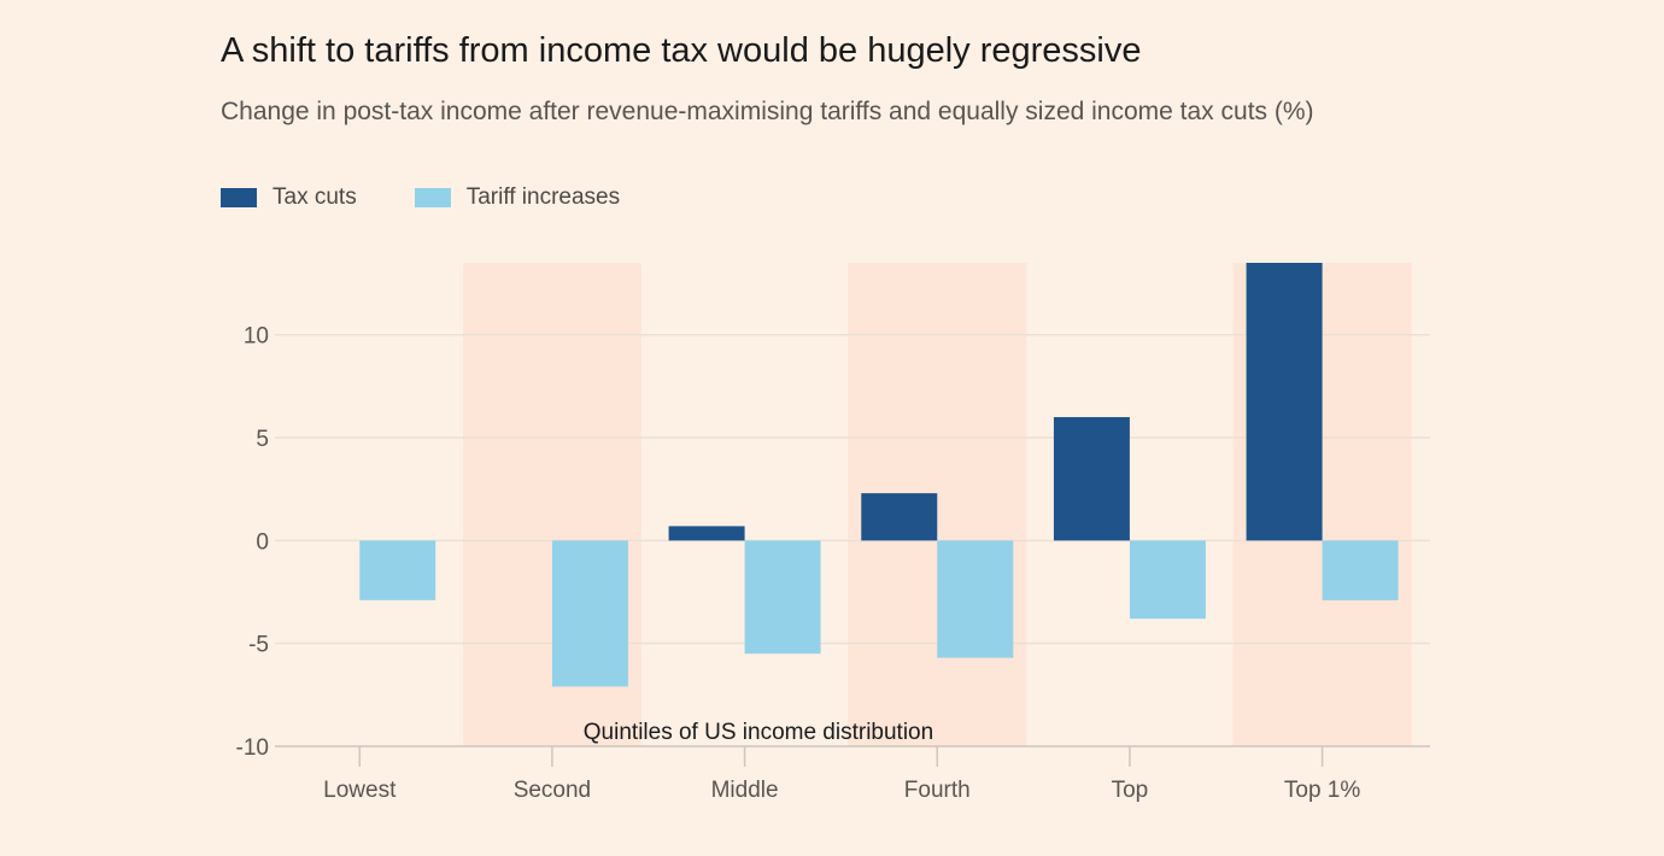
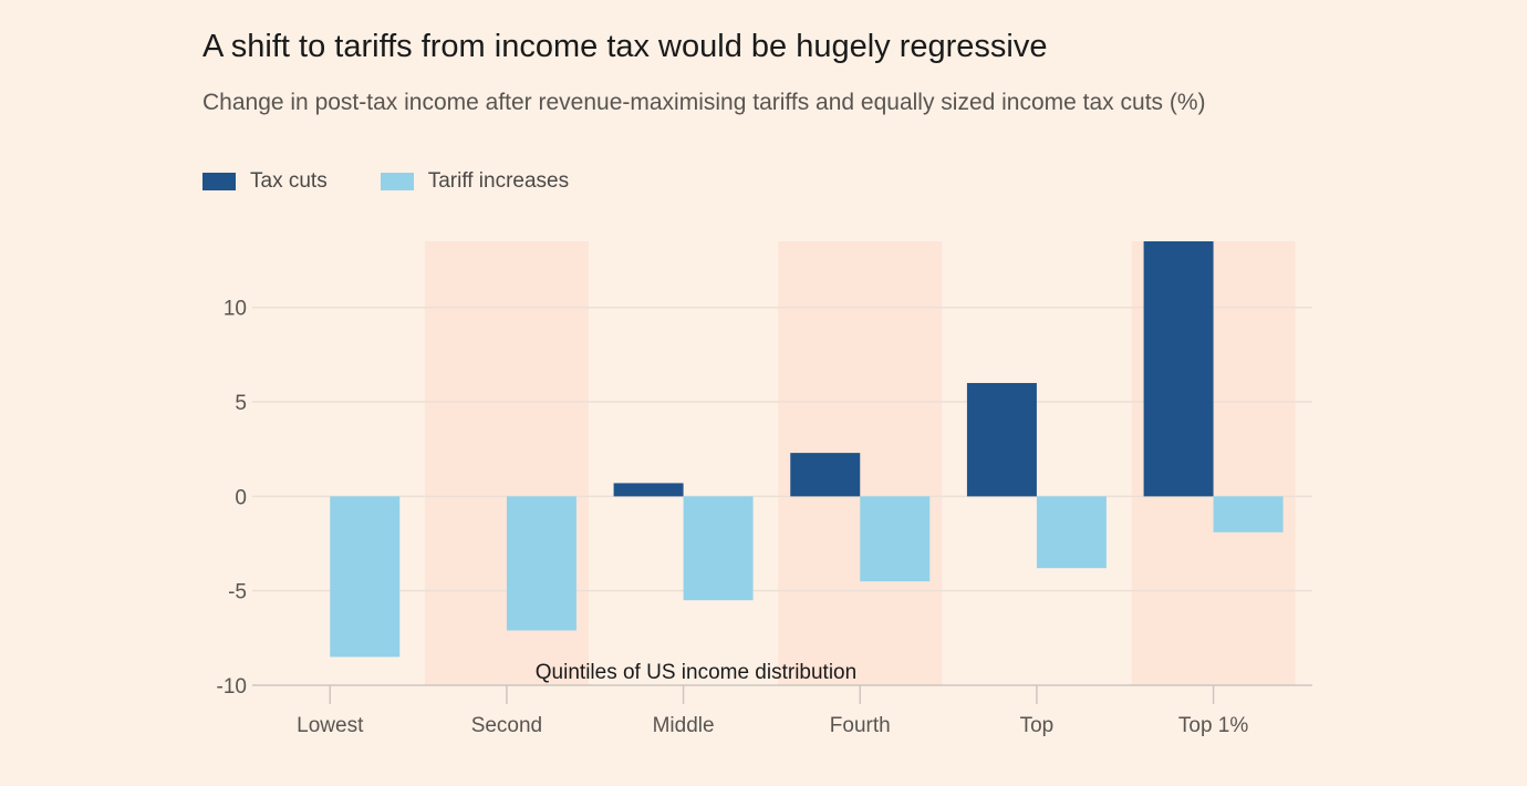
Tariff increases/Lowest: -2.9 -> -8.5
Tariff increases/Fourth: -5.7 -> -4.5
Tariff increases/Top 1%: -2.9 -> -1.9
